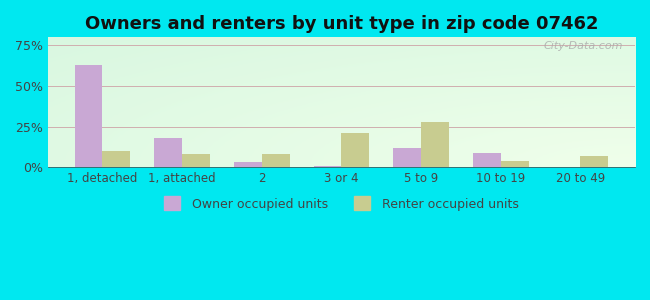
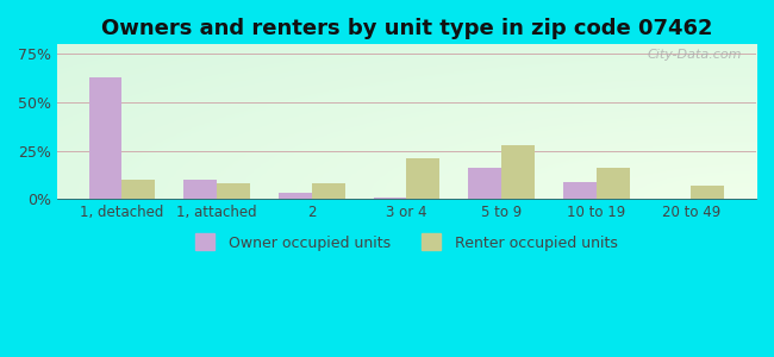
Owner occupied units/1, attached: 18% -> 10%
Owner occupied units/5 to 9: 12% -> 16%
Renter occupied units/10 to 19: 4% -> 16%
